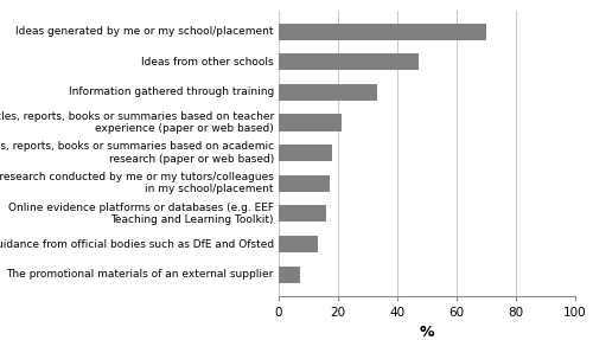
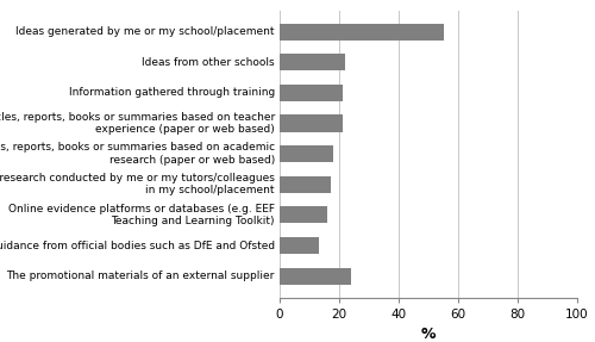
Ideas generated by me or my school/placement: 70 -> 55
Ideas from other schools: 47 -> 22
Information gathered through training: 33 -> 21
The promotional materials of an external supplier: 7 -> 24
